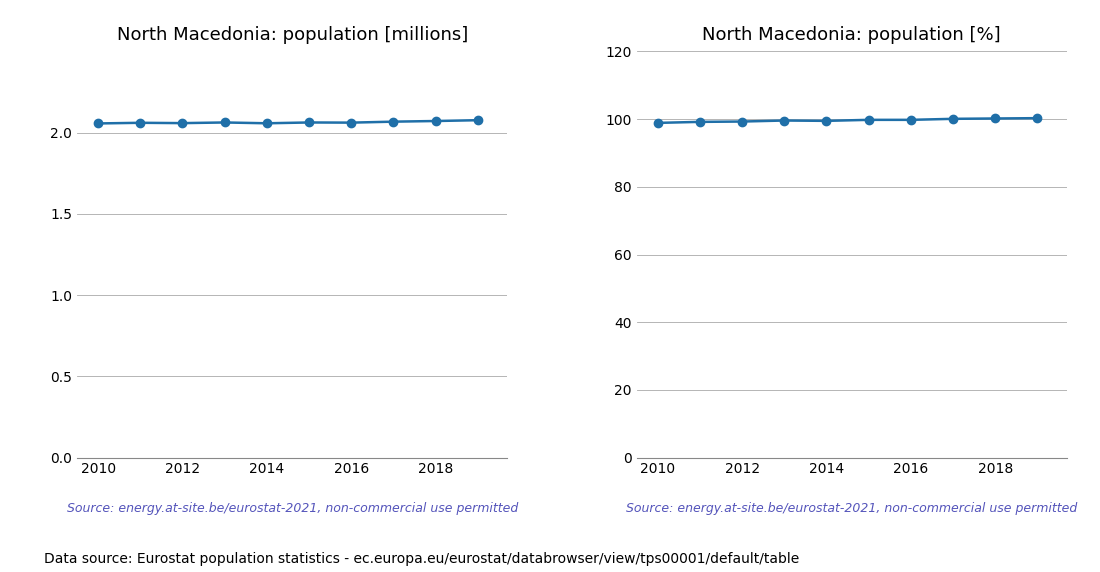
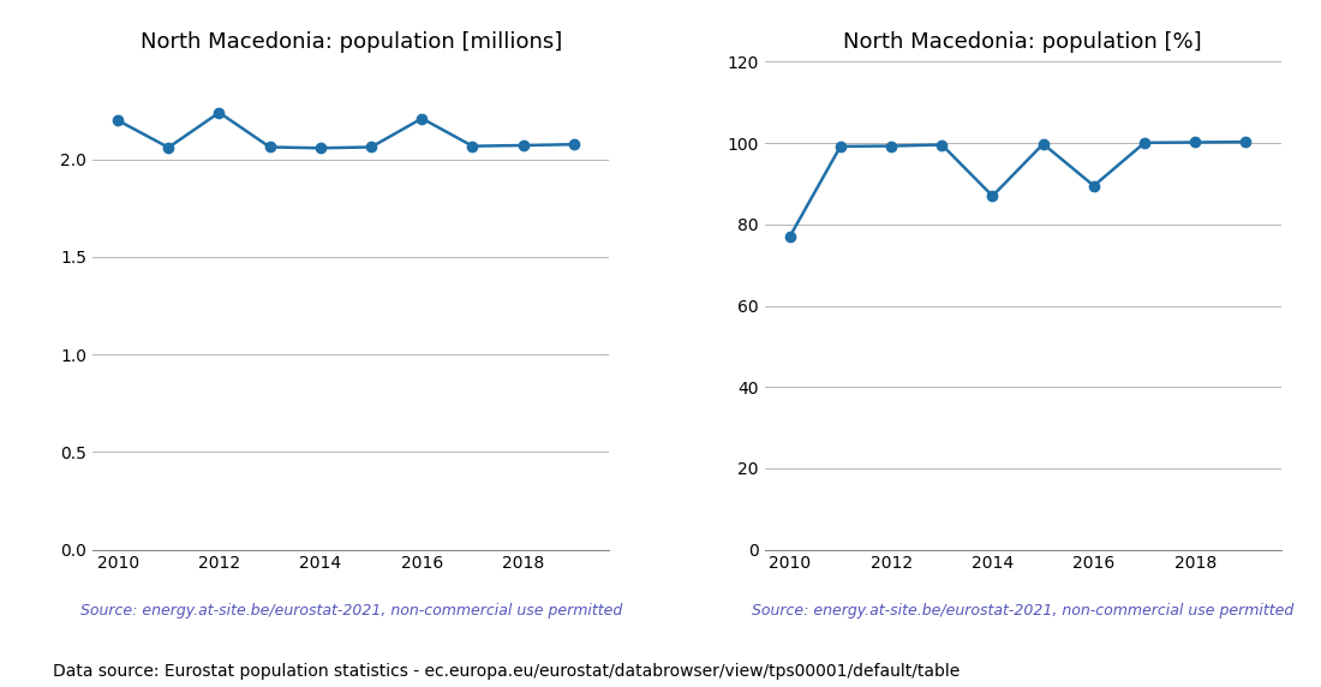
North Macedonia: population [millions]/2010: 2.06 -> 2.20
North Macedonia: population [millions]/2012: 2.06 -> 2.24
North Macedonia: population [millions]/2016: 2.06 -> 2.21
North Macedonia: population [%]/2010: 98.9 -> 77.0
North Macedonia: population [%]/2014: 99.5 -> 87.0
North Macedonia: population [%]/2016: 99.8 -> 89.5
